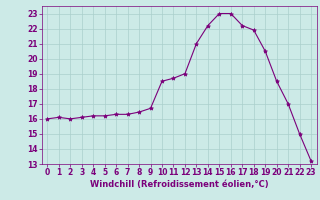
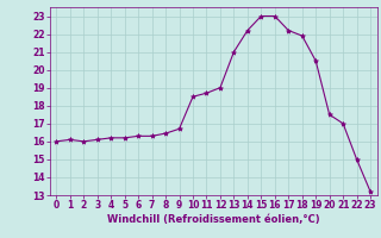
20: 18.5 -> 17.5
